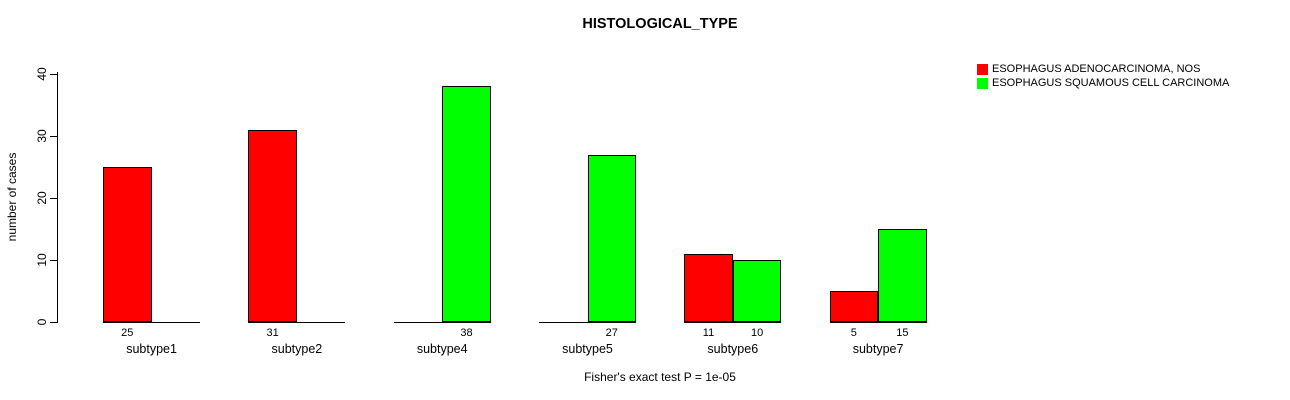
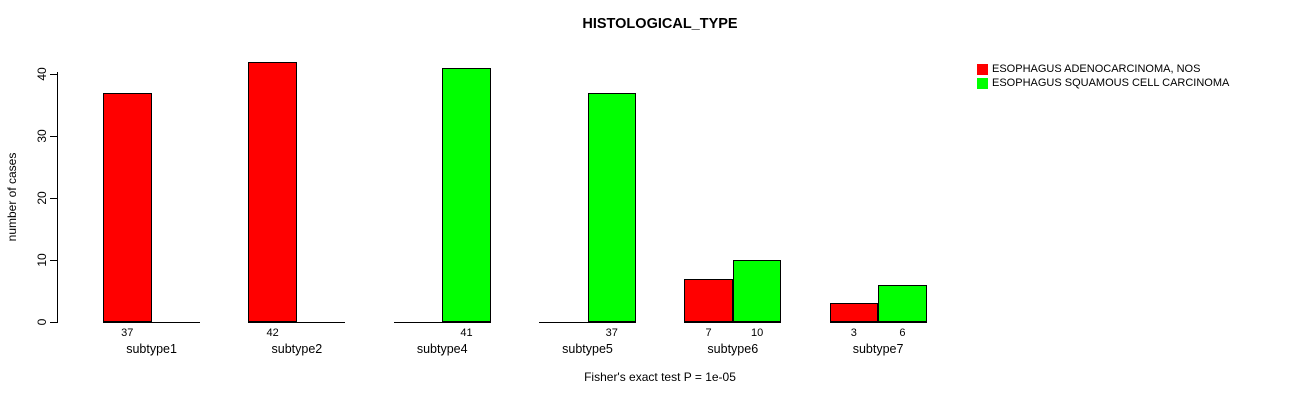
ESOPHAGUS ADENOCARCINOMA, NOS/subtype1: 25 -> 37
ESOPHAGUS ADENOCARCINOMA, NOS/subtype2: 31 -> 42
ESOPHAGUS SQUAMOUS CELL CARCINOMA/subtype4: 38 -> 41
ESOPHAGUS SQUAMOUS CELL CARCINOMA/subtype5: 27 -> 37
ESOPHAGUS ADENOCARCINOMA, NOS/subtype6: 11 -> 7
ESOPHAGUS ADENOCARCINOMA, NOS/subtype7: 5 -> 3
ESOPHAGUS SQUAMOUS CELL CARCINOMA/subtype7: 15 -> 6
